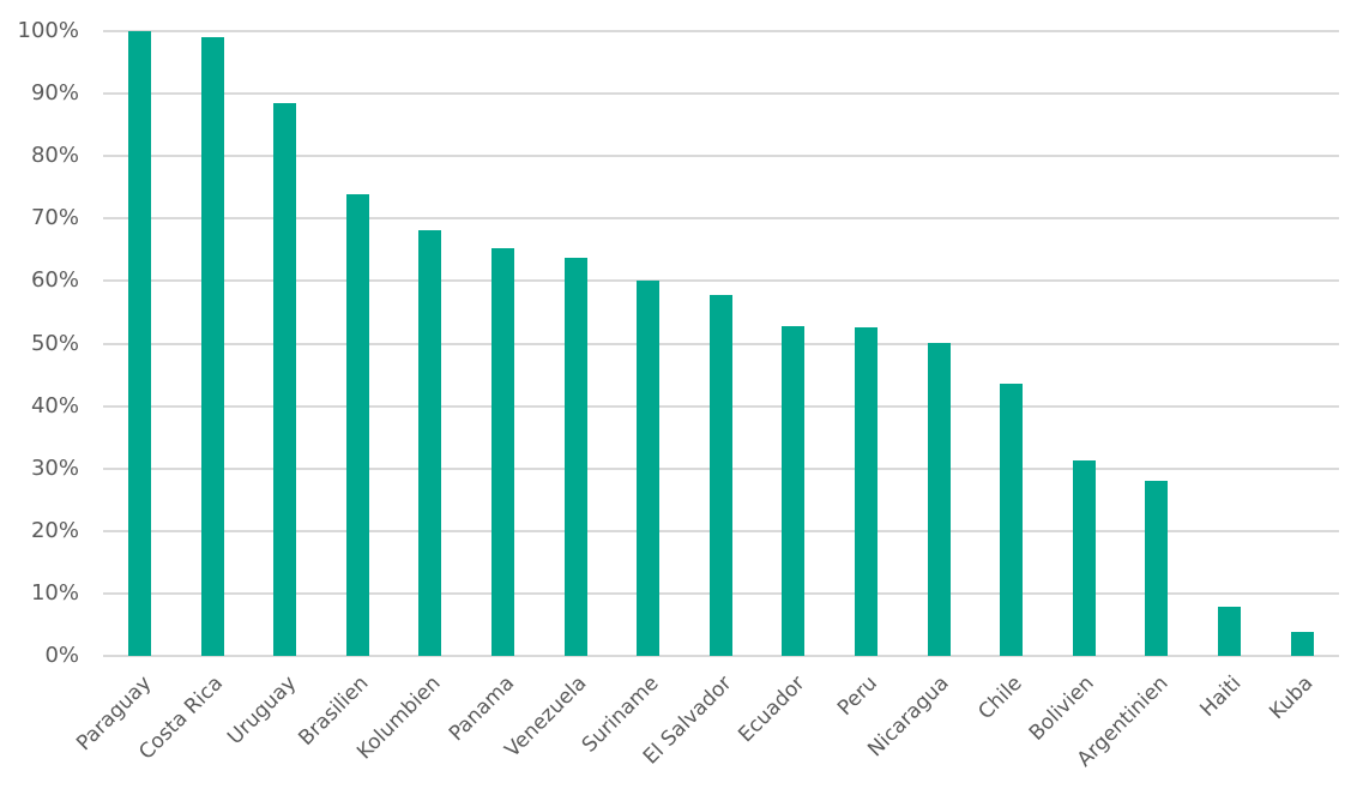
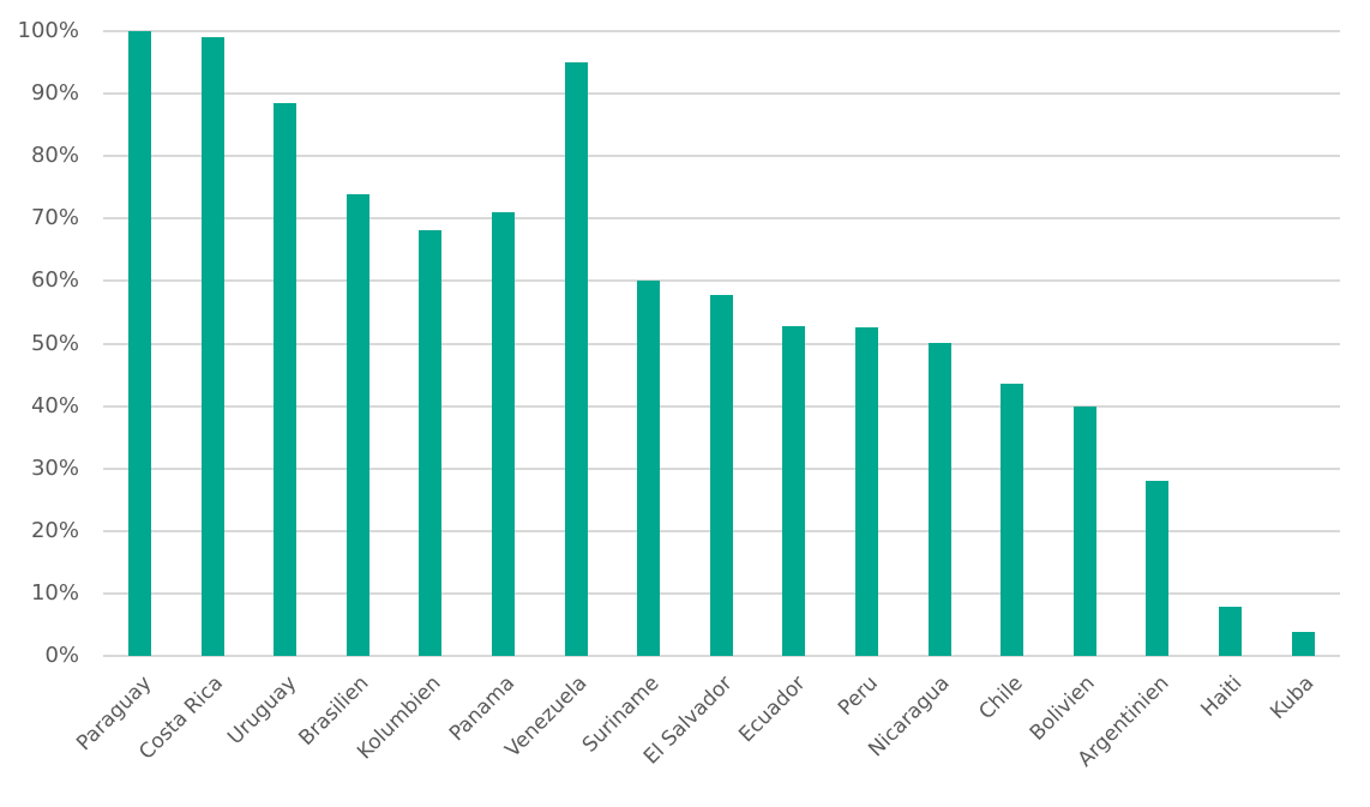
Panama: 65% -> 71%
Venezuela: 64% -> 95%
Bolivien: 31% -> 40%
